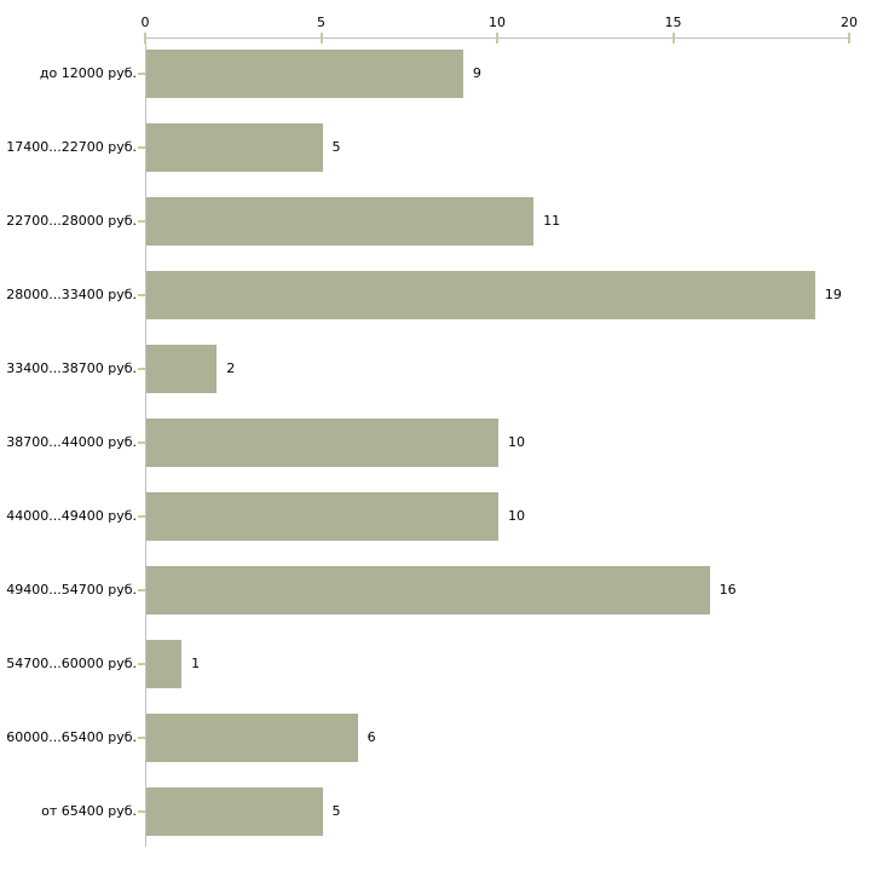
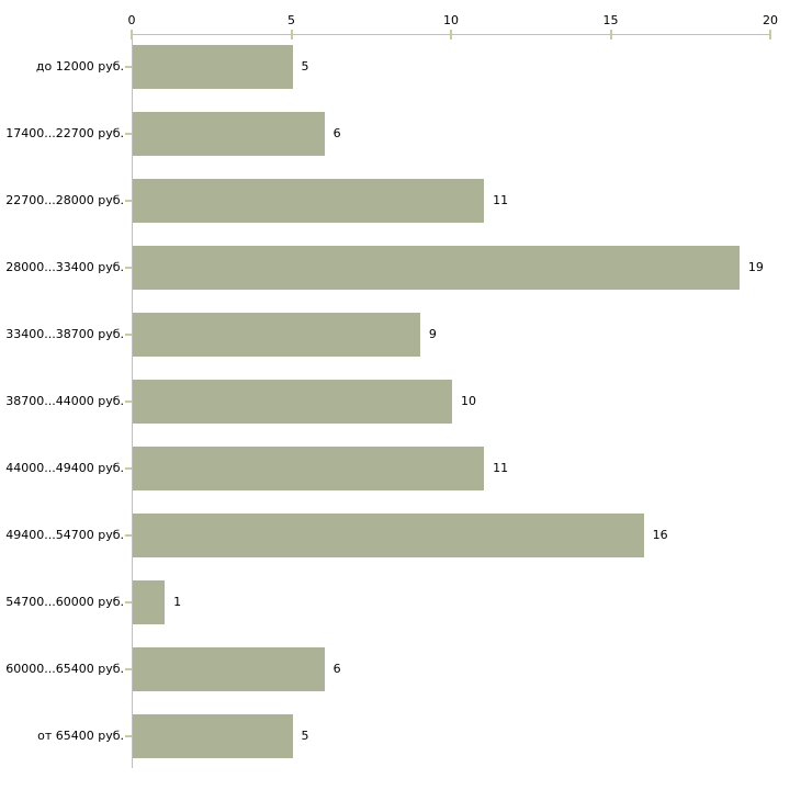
до 12000 руб.: 9 -> 5
17400...22700 руб.: 5 -> 6
33400...38700 руб.: 2 -> 9
44000...49400 руб.: 10 -> 11
